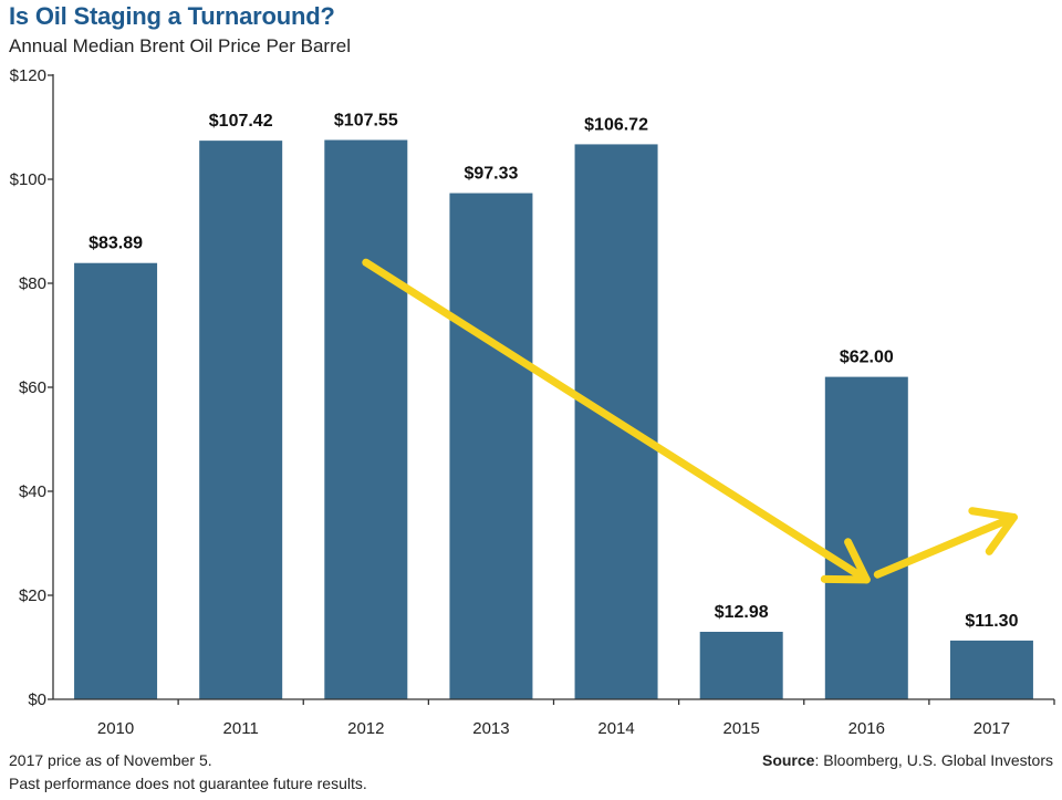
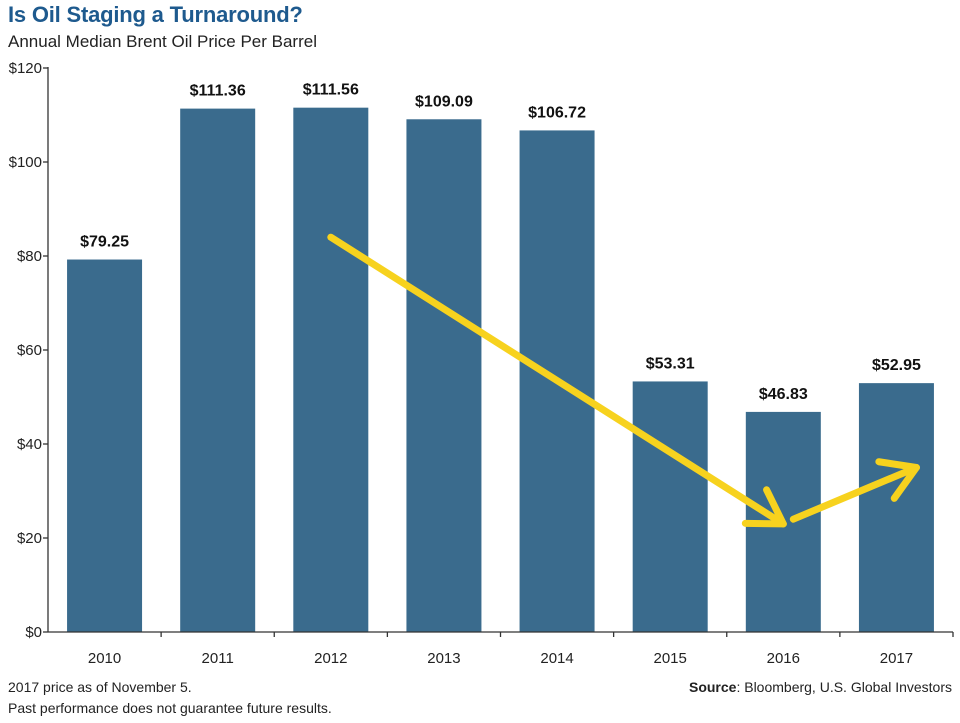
2010: $83.89 -> $79.25
2011: $107.42 -> $111.36
2012: $107.55 -> $111.56
2013: $97.33 -> $109.09
2015: $12.98 -> $53.31
2016: $62.00 -> $46.83
2017: $11.30 -> $52.95
